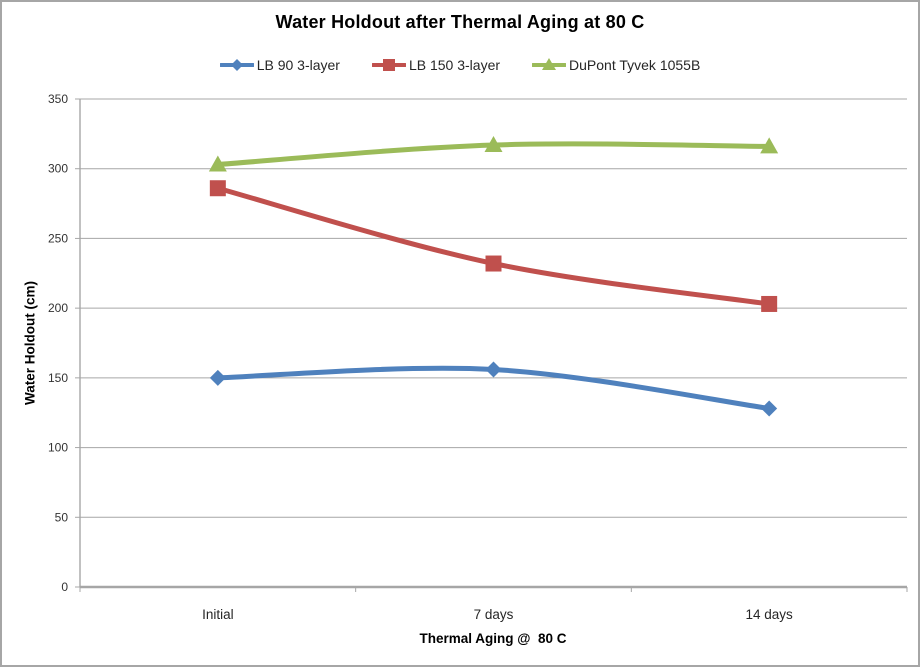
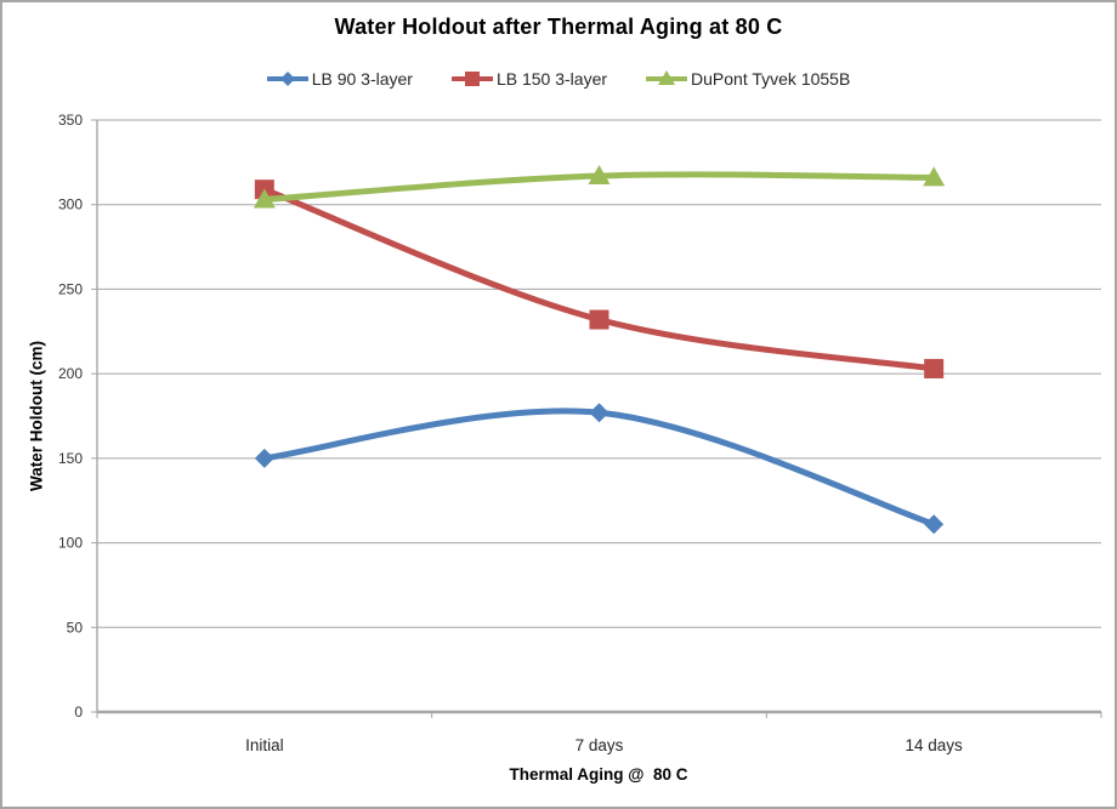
LB 150 3-layer/Initial: 286 -> 309
LB 90 3-layer/7 days: 156 -> 177
LB 90 3-layer/14 days: 128 -> 111
